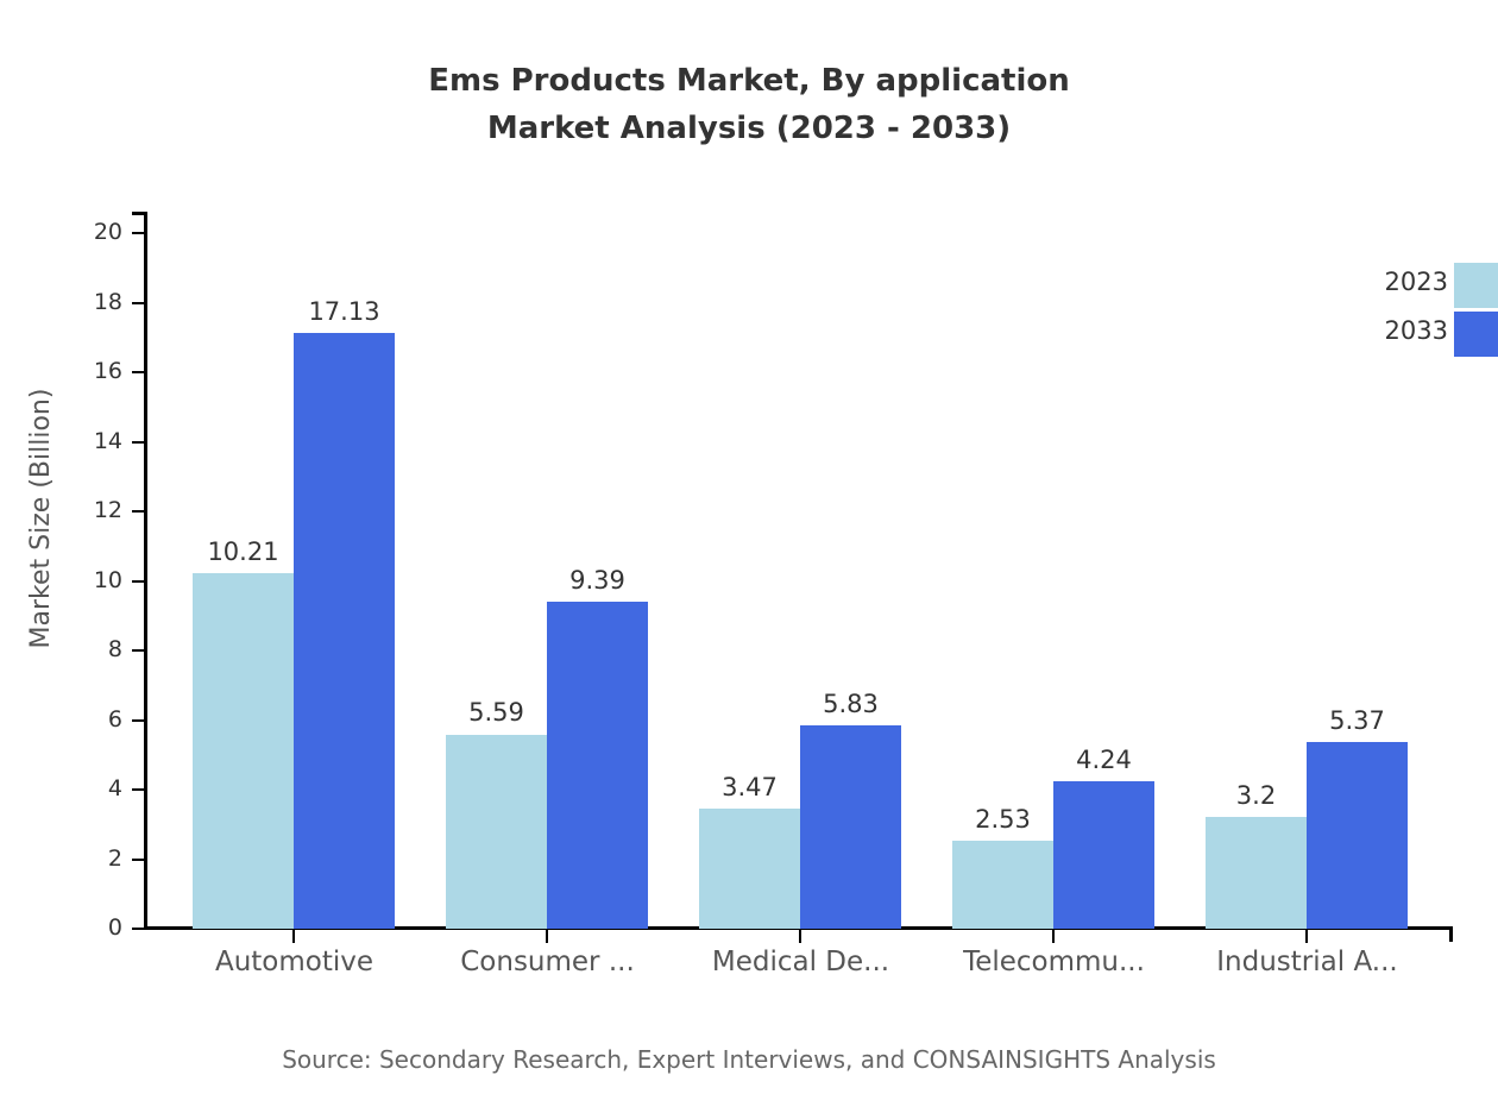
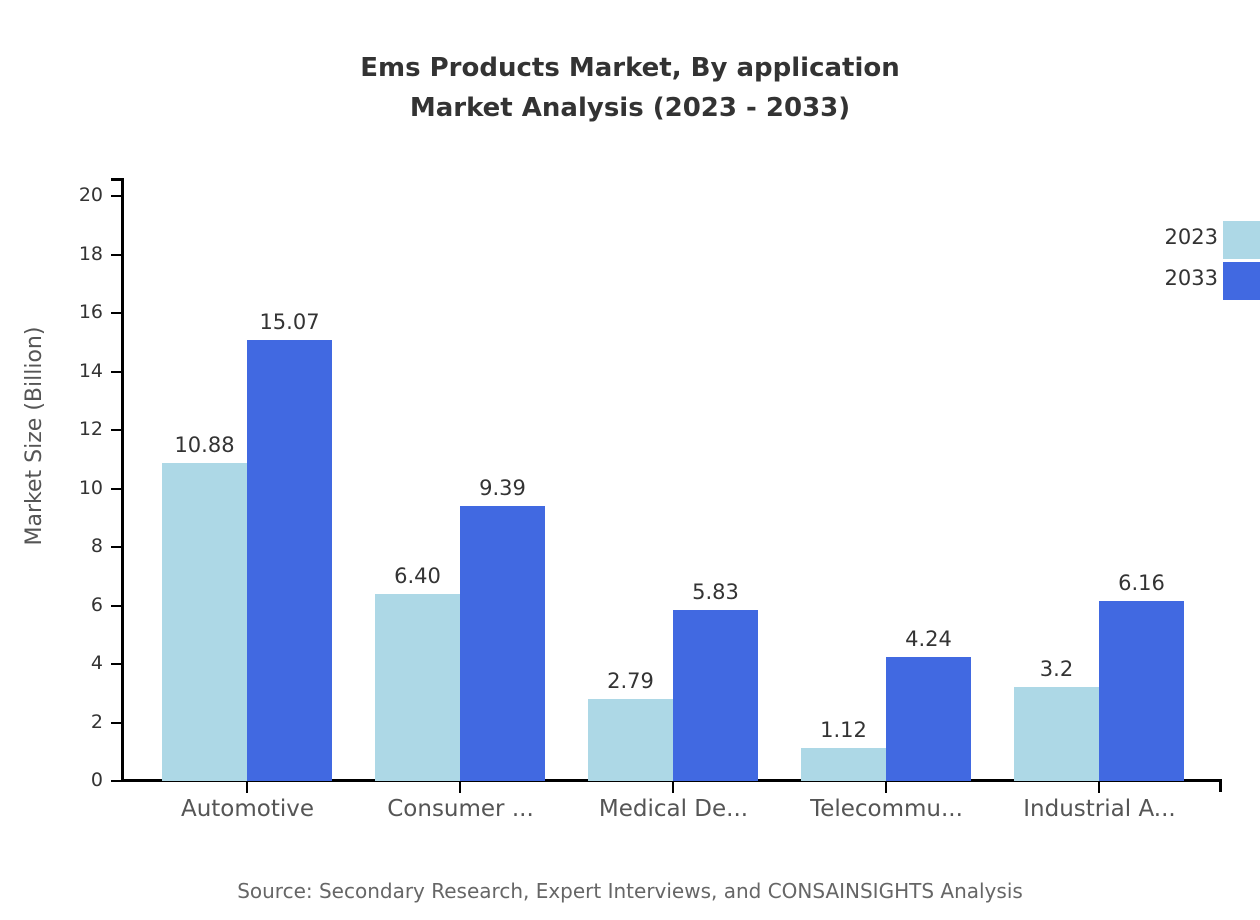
2023/Automotive: 10.21 -> 10.88
2033/Automotive: 17.13 -> 15.07
2023/Consumer ...: 5.59 -> 6.40
2023/Medical De...: 3.47 -> 2.79
2023/Telecommu...: 2.53 -> 1.12
2033/Industrial A...: 5.37 -> 6.16
